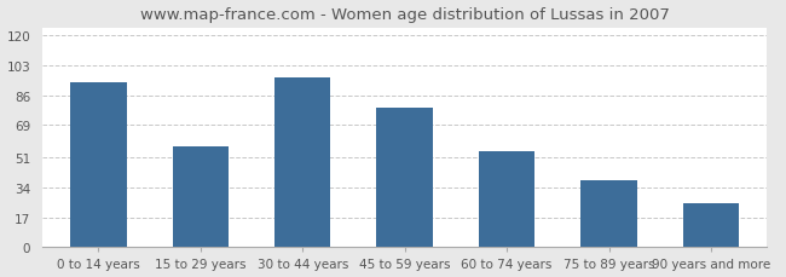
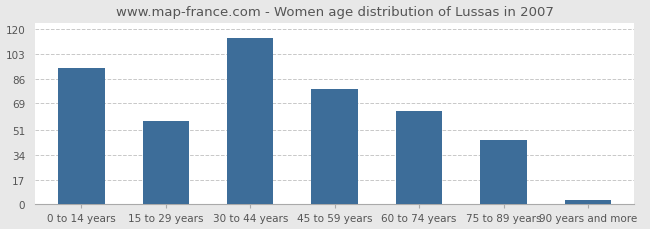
30 to 44 years: 96 -> 114
60 to 74 years: 54 -> 64
75 to 89 years: 38 -> 44
90 years and more: 25 -> 3
